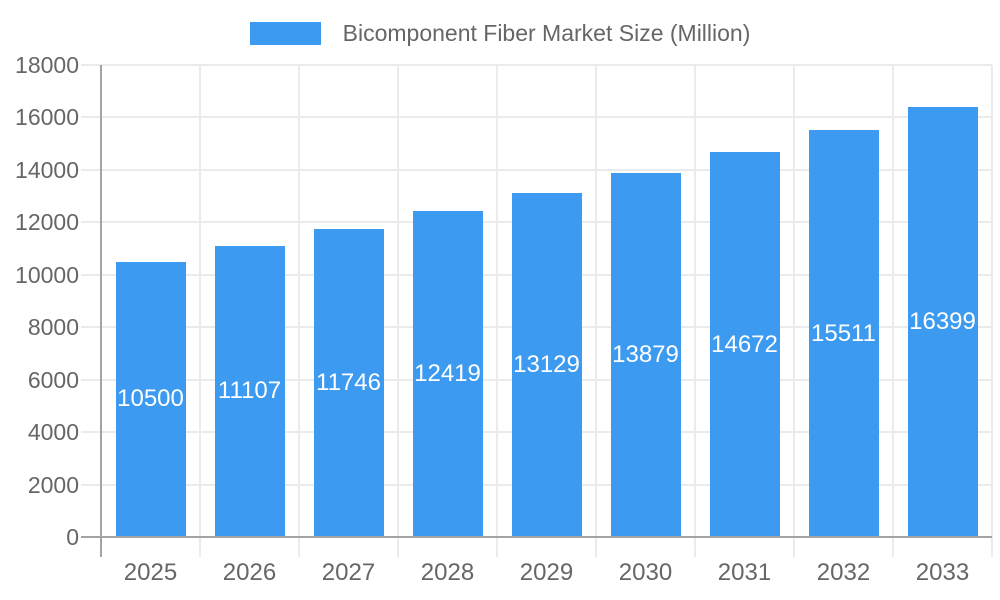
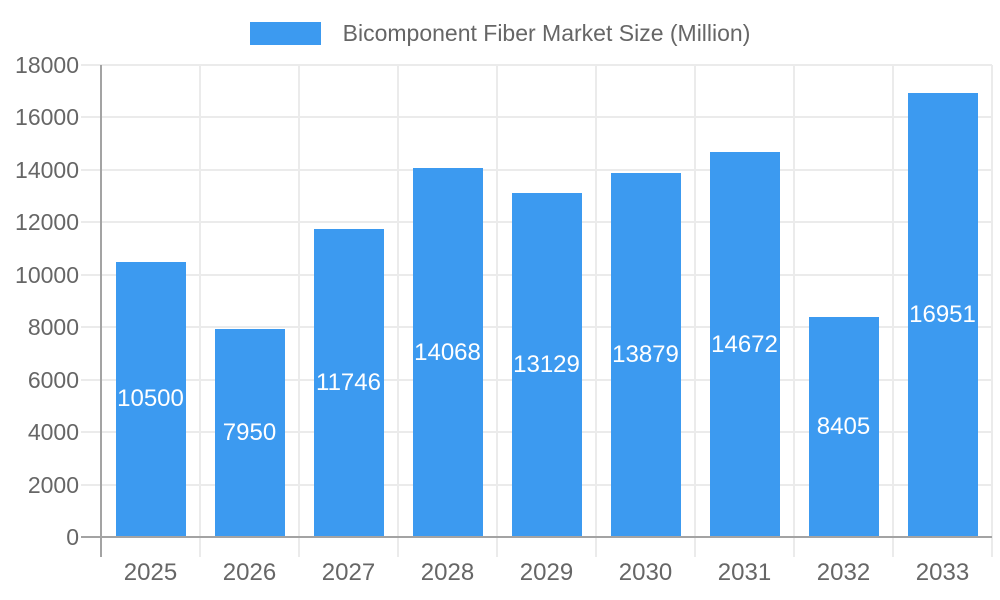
2026: 11107 -> 7950
2028: 12419 -> 14068
2032: 15511 -> 8405
2033: 16399 -> 16951
